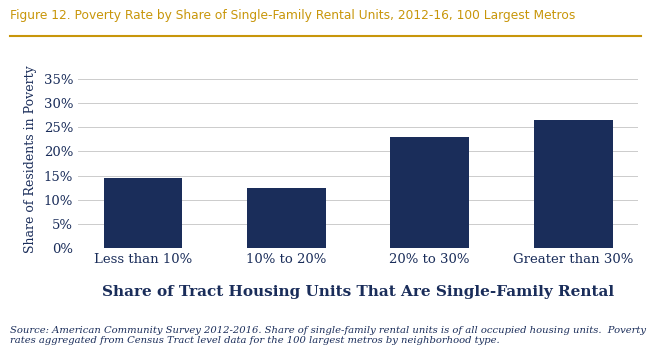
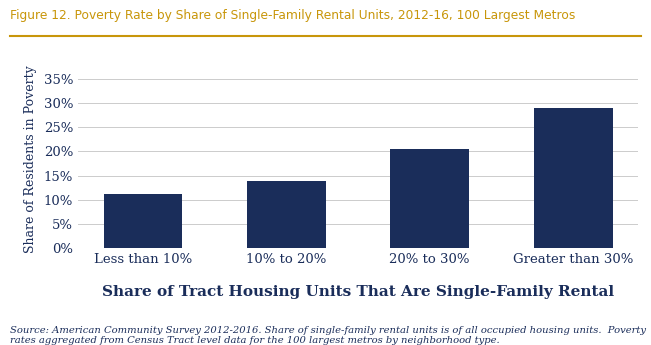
Less than 10%: 14.5% -> 11.3%
10% to 20%: 12.5% -> 14.0%
20% to 30%: 23.0% -> 20.6%
Greater than 30%: 26.5% -> 29.0%
